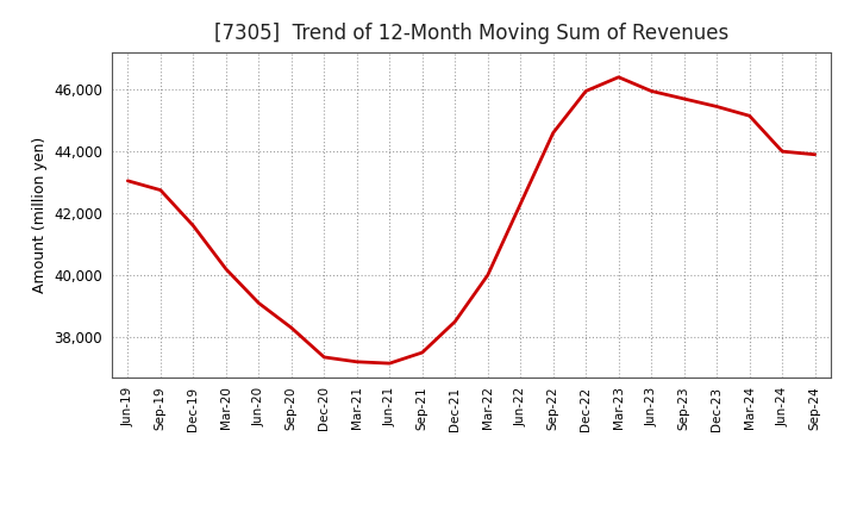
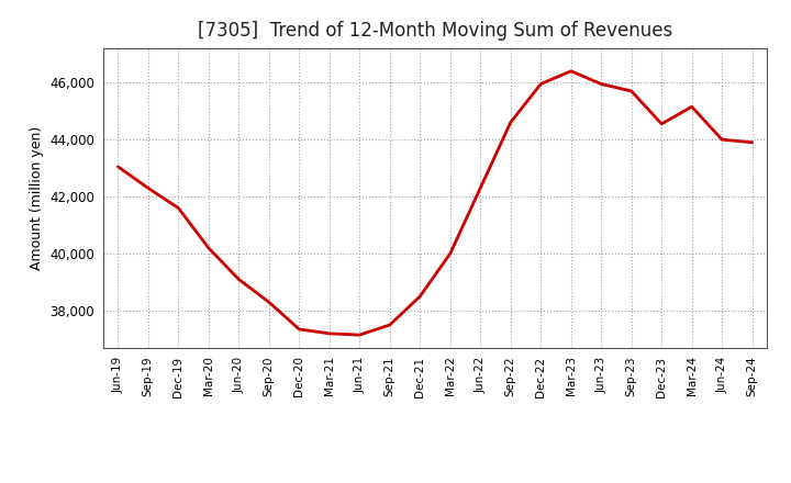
Sep-19: 42,750 -> 42,300
Dec-23: 45,450 -> 44,550
